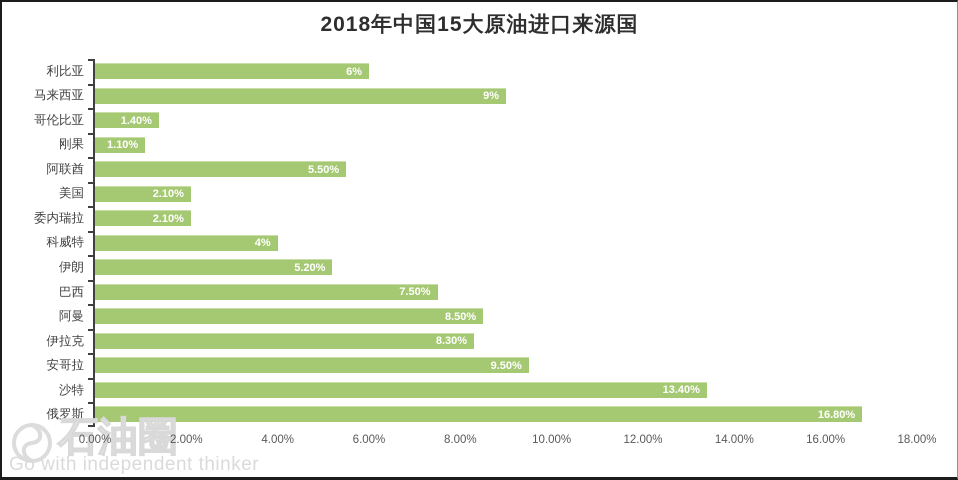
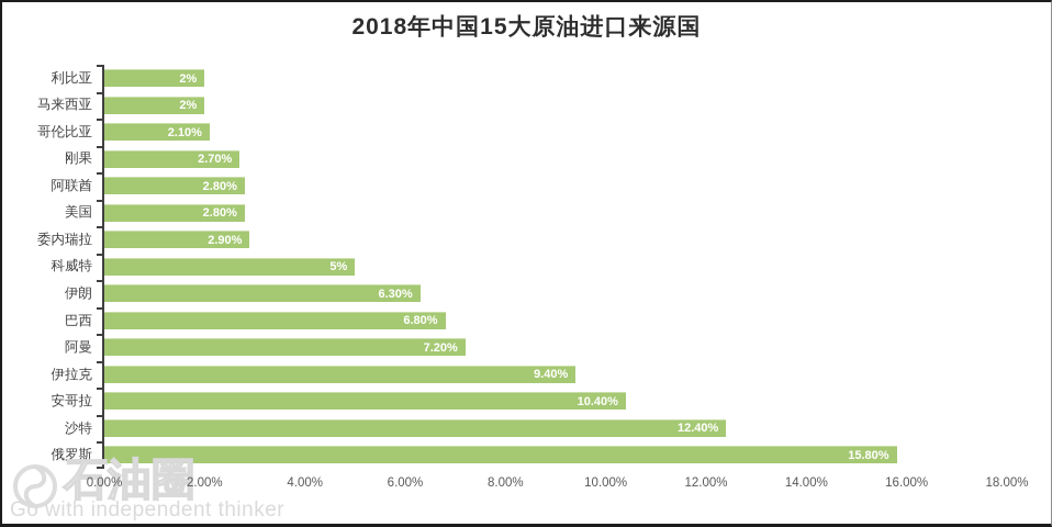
利比亚: 6% -> 2%
马来西亚: 9% -> 2%
哥伦比亚: 1.40% -> 2.10%
刚果: 1.10% -> 2.70%
阿联酋: 5.50% -> 2.80%
美国: 2.10% -> 2.80%
委内瑞拉: 2.10% -> 2.90%
科威特: 4% -> 5%
伊朗: 5.20% -> 6.30%
巴西: 7.50% -> 6.80%
阿曼: 8.50% -> 7.20%
伊拉克: 8.30% -> 9.40%
安哥拉: 9.50% -> 10.40%
沙特: 13.40% -> 12.40%
俄罗斯: 16.80% -> 15.80%
